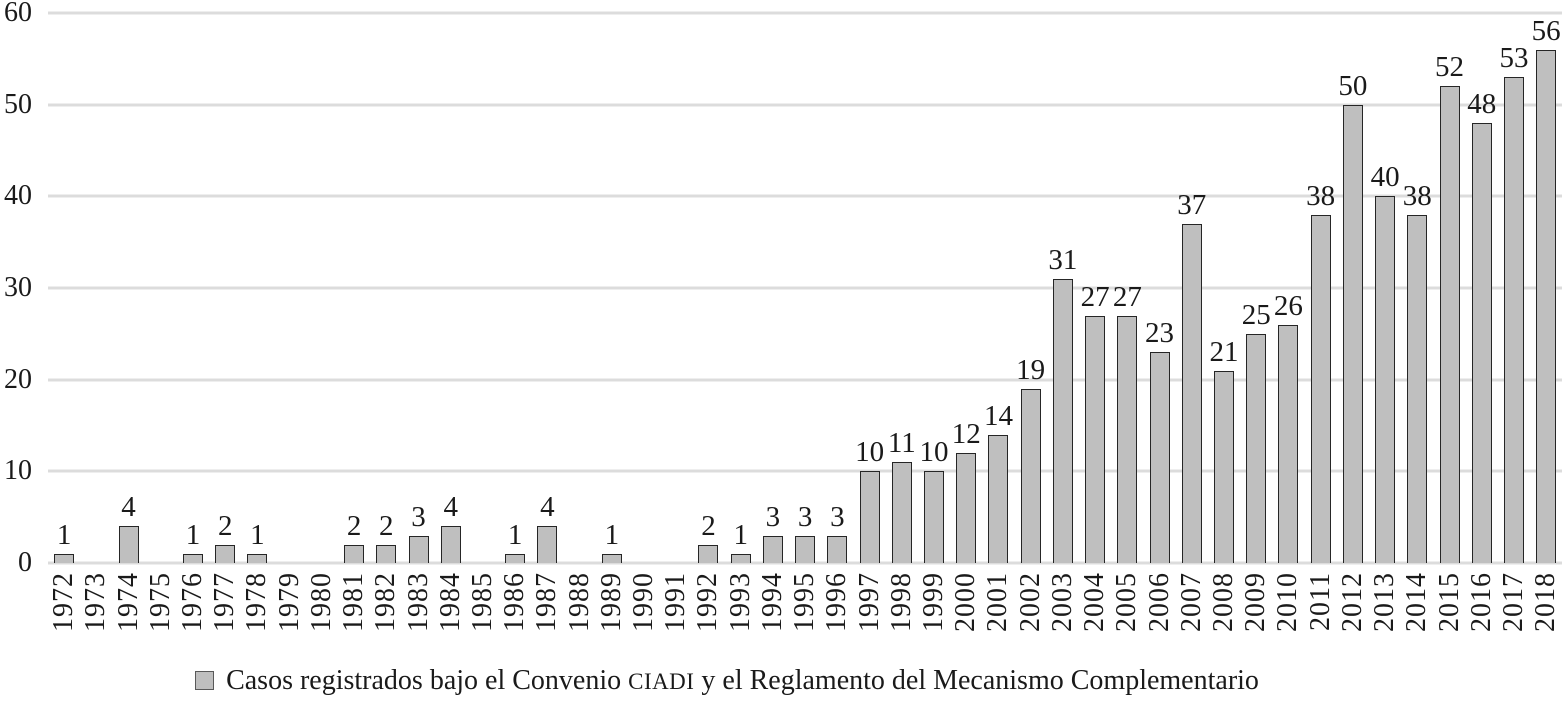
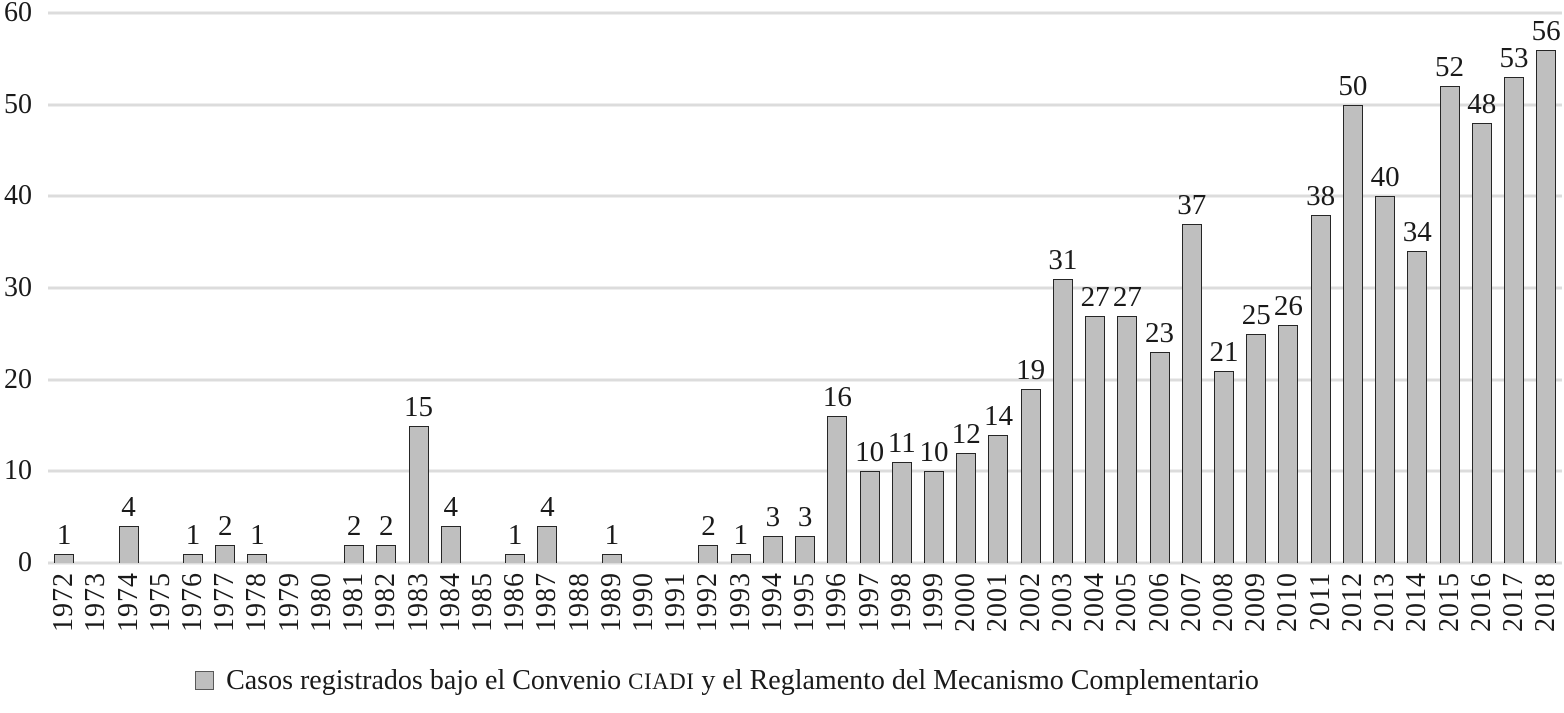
1983: 3 -> 15
1996: 3 -> 16
2014: 38 -> 34
